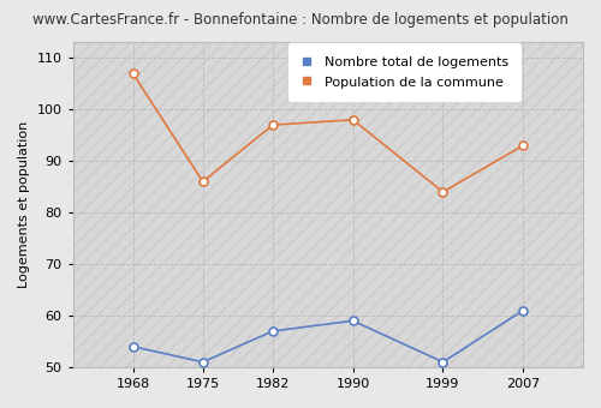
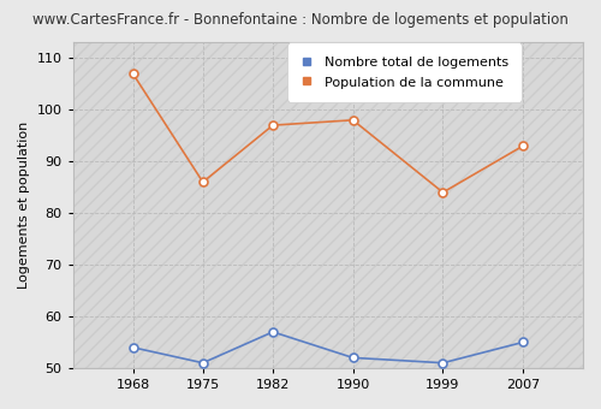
Nombre total de logements/1990: 59 -> 52
Nombre total de logements/2007: 61 -> 55
